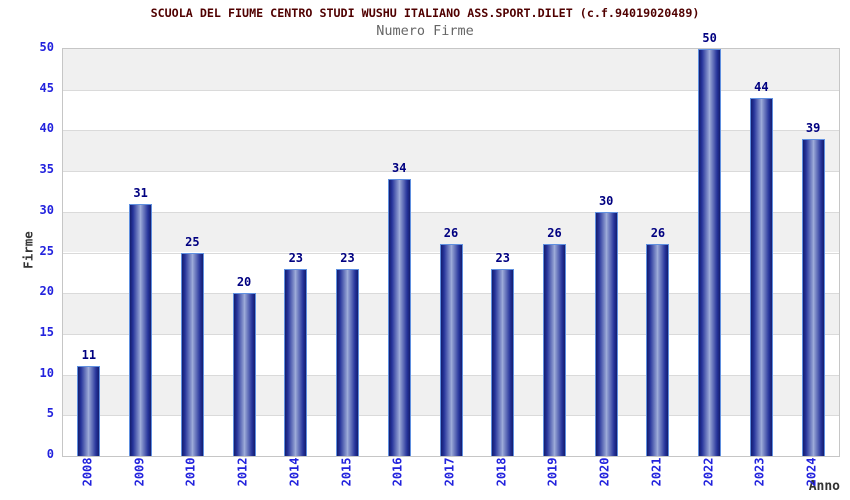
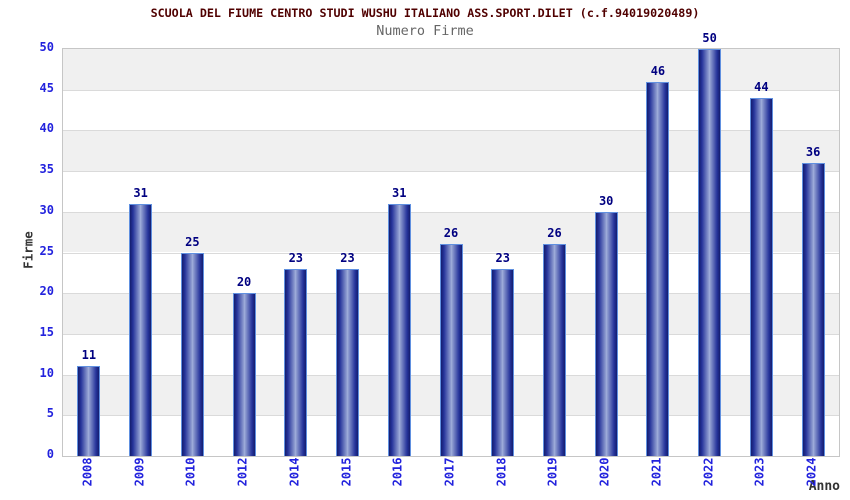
2016: 34 -> 31
2021: 26 -> 46
2024: 39 -> 36
